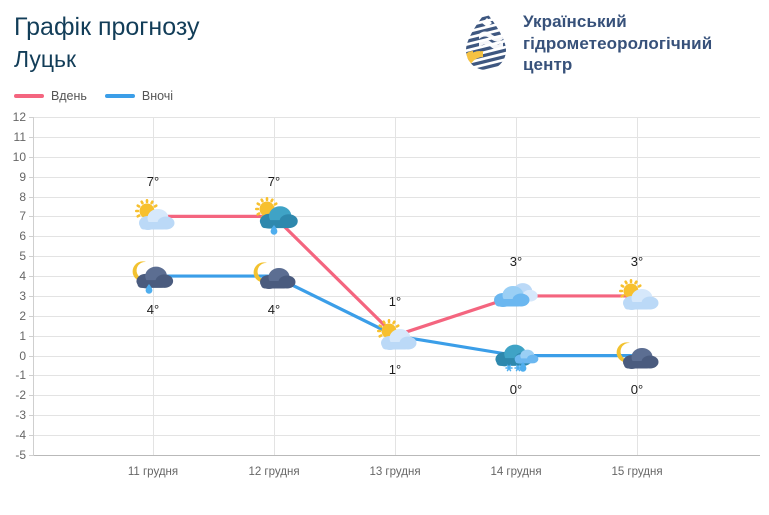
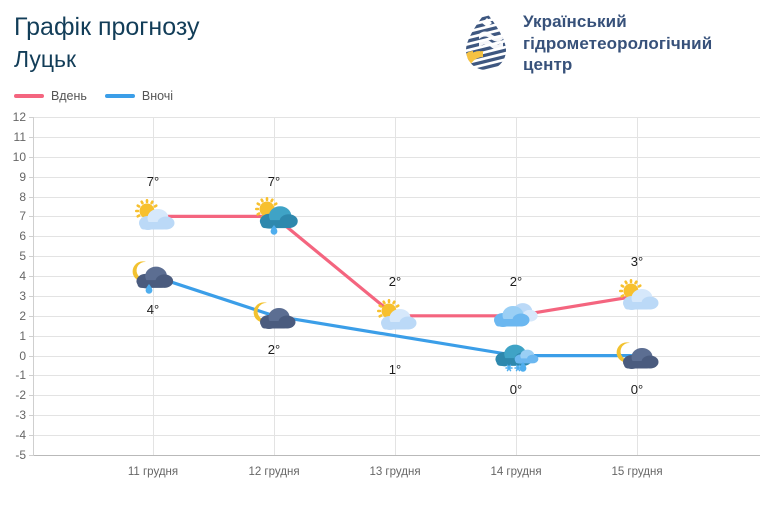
Вночі/12 грудня: 4° -> 2°
Вдень/13 грудня: 1° -> 2°
Вдень/14 грудня: 3° -> 2°
